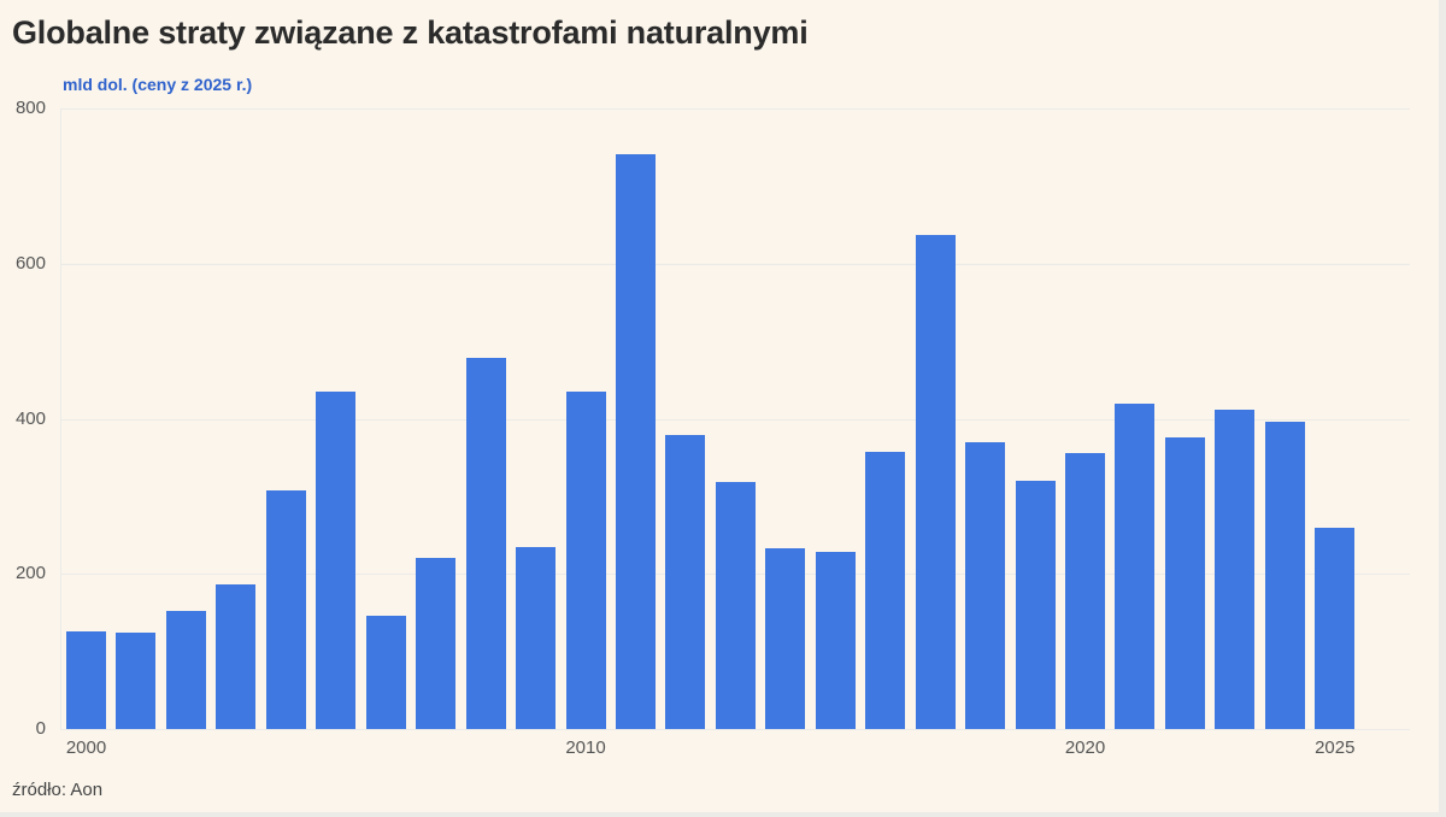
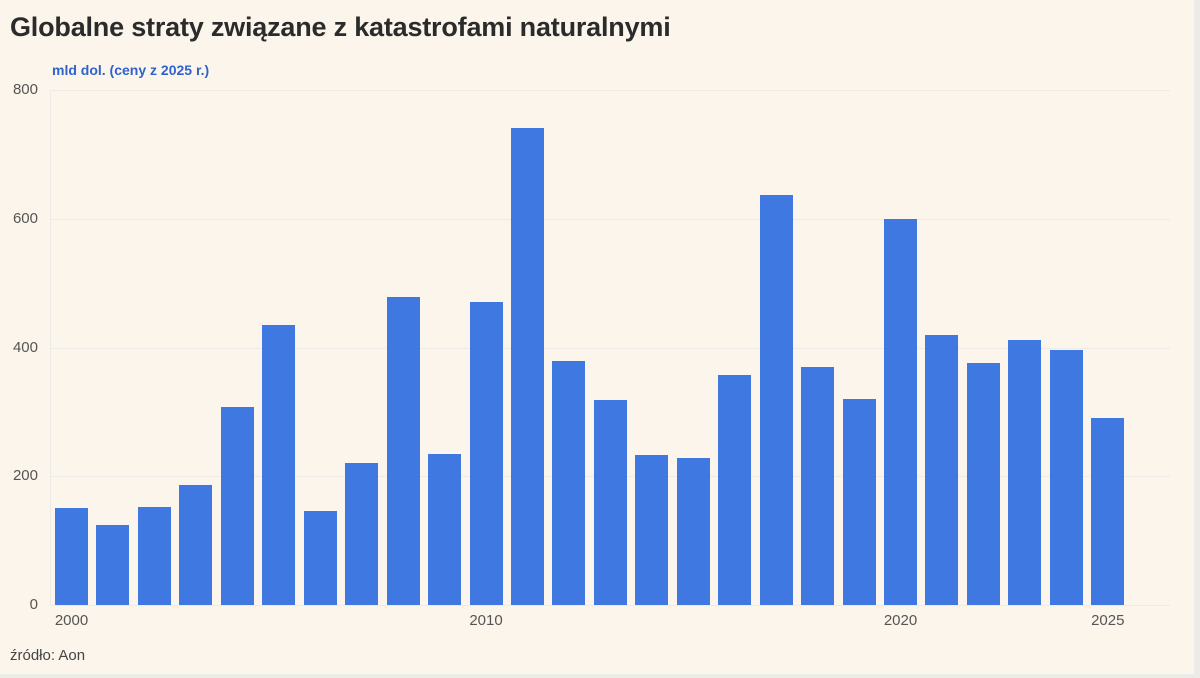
2000: 130 -> 150
2010: 440 -> 470
2020: 360 -> 600
2025: 260 -> 290
